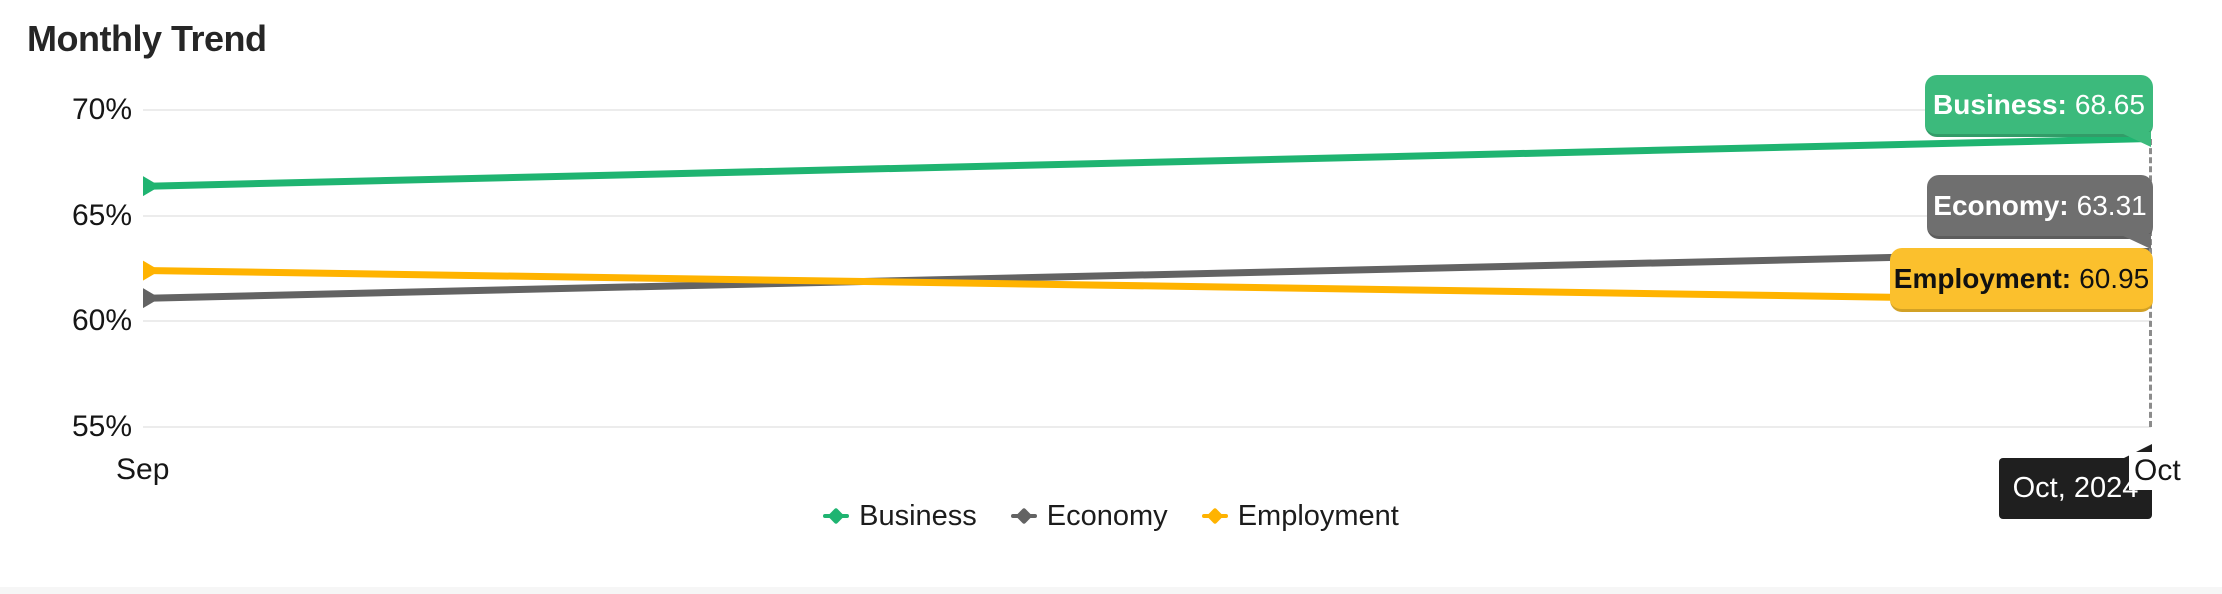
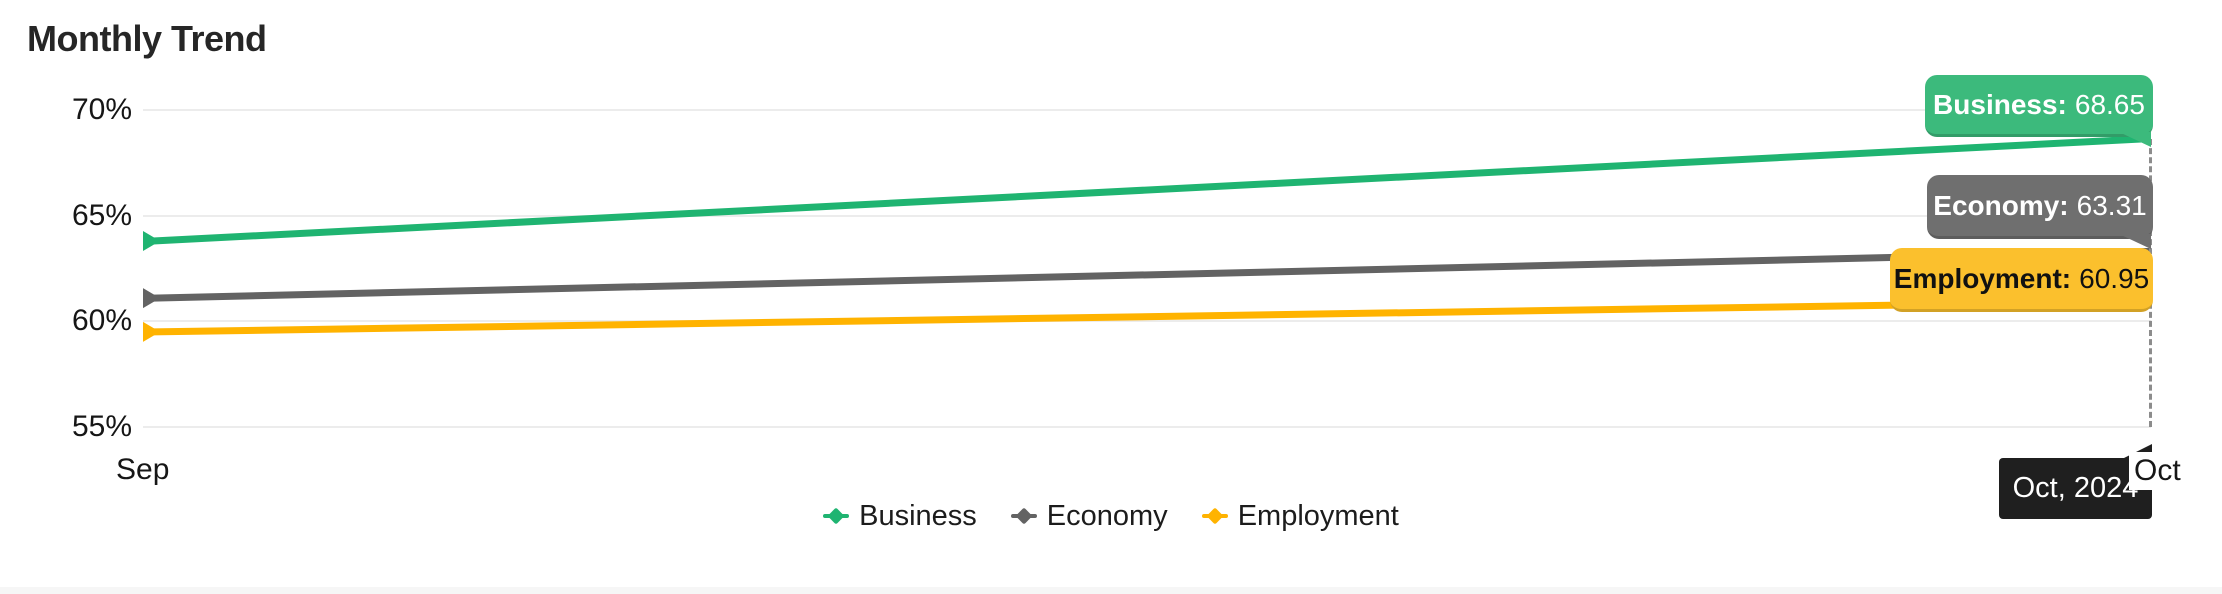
Business/Sep: 66.4% -> 63.8%
Employment/Sep: 62.4% -> 59.5%
